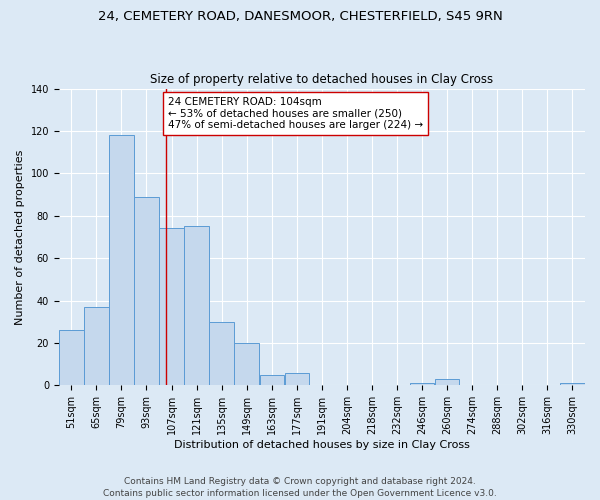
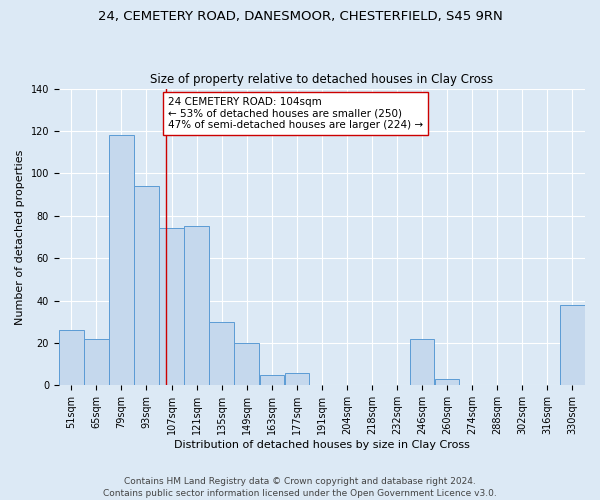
65sqm: 37 -> 22
93sqm: 89 -> 94
246sqm: 1 -> 22
330sqm: 1 -> 38
